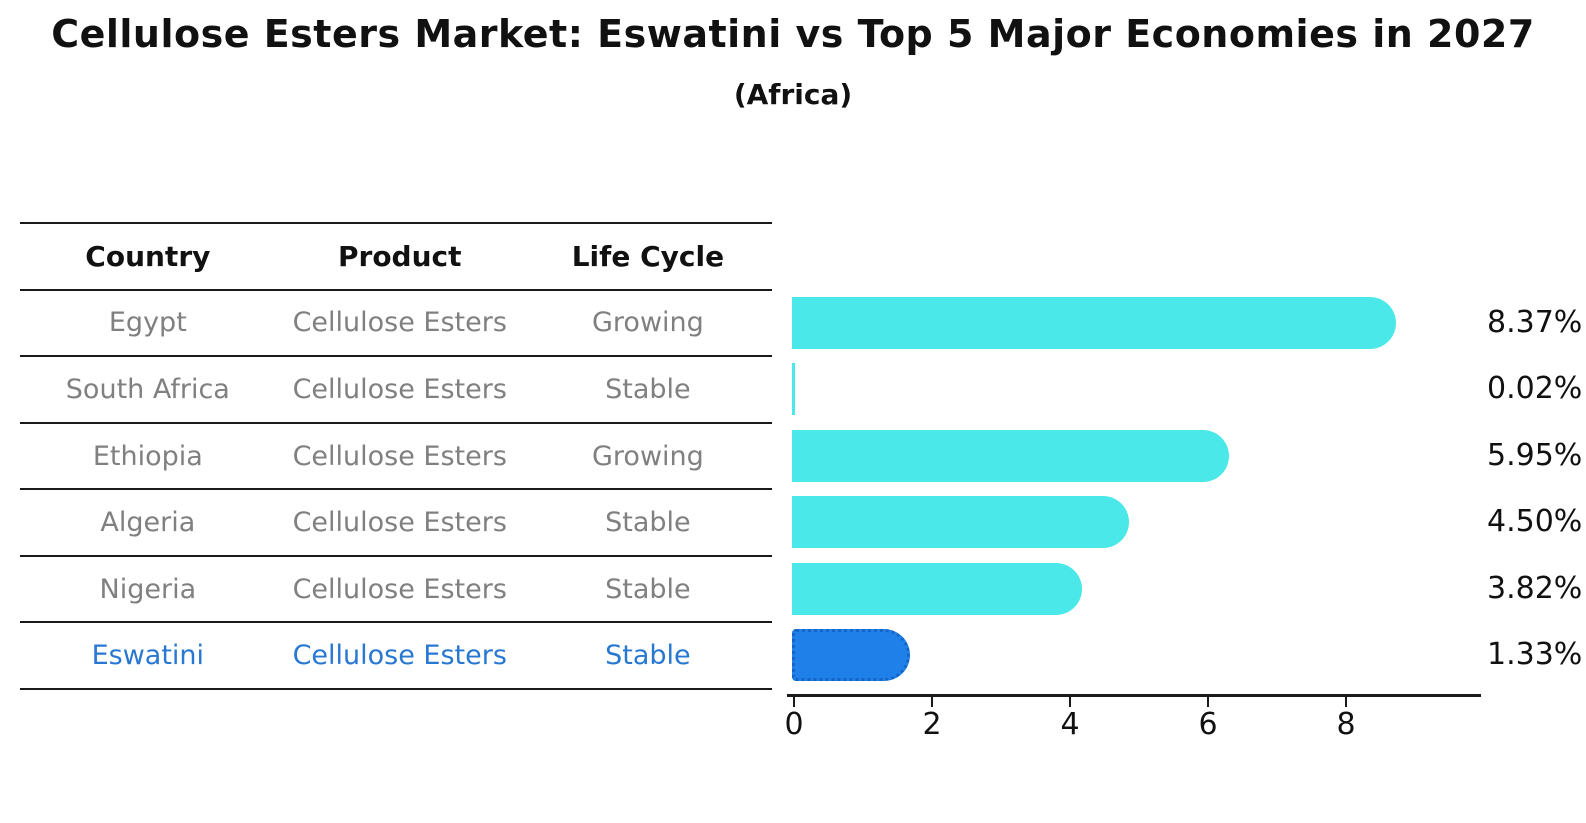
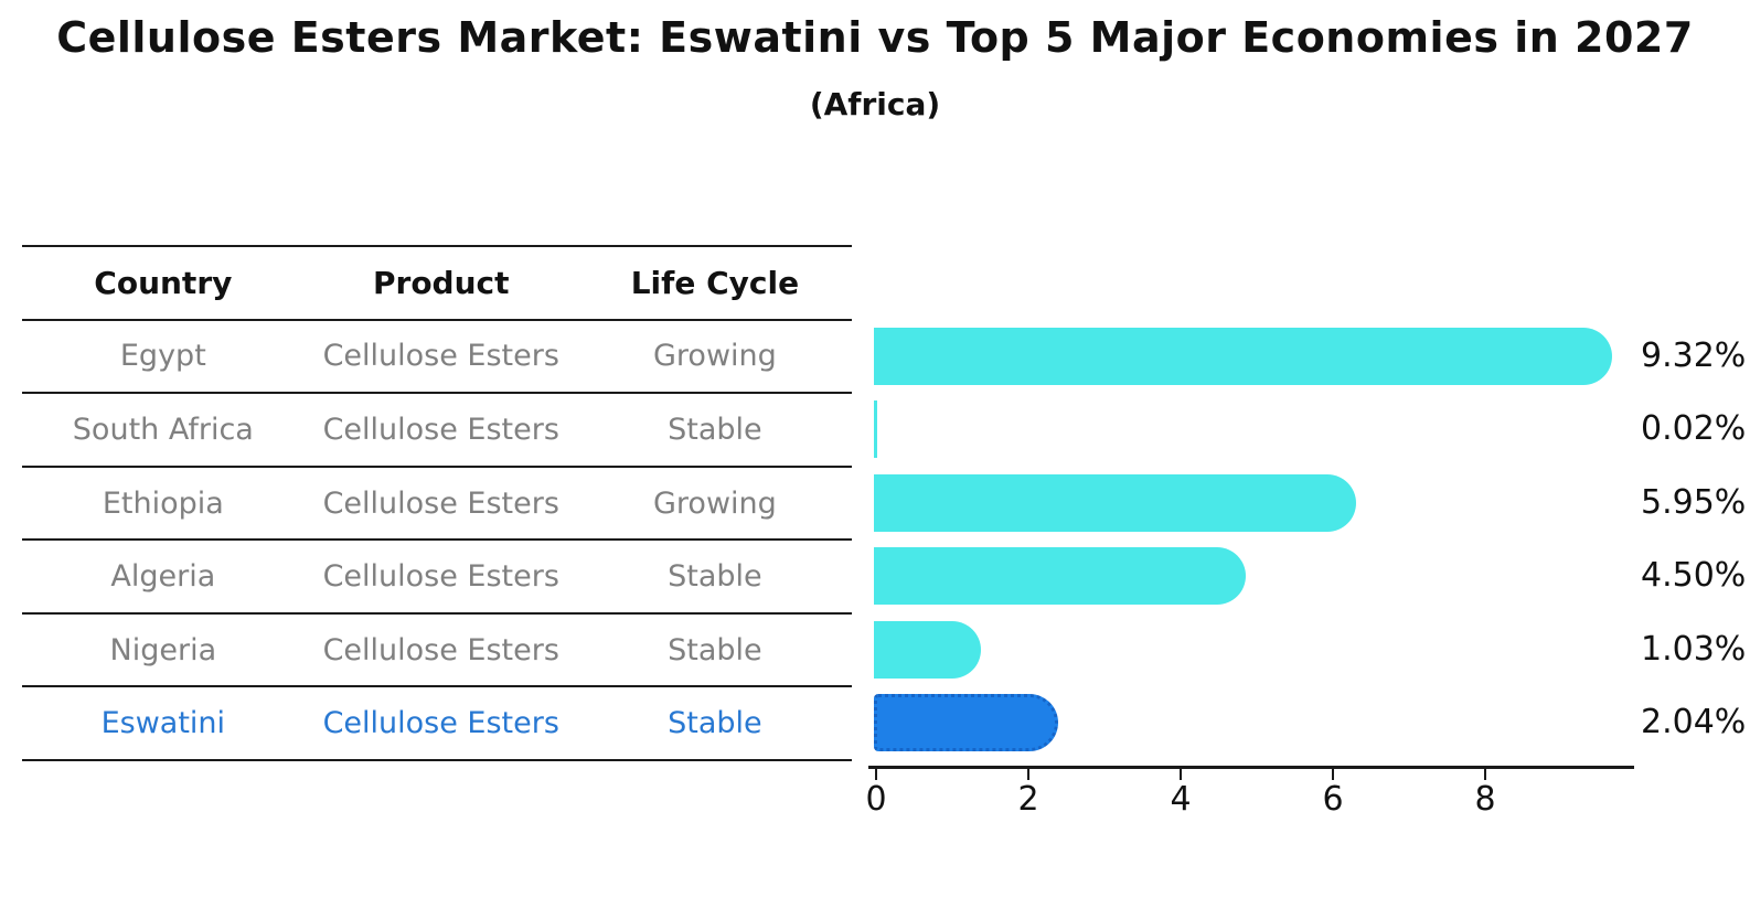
Egypt: 8.37% -> 9.32%
Nigeria: 3.82% -> 1.03%
Eswatini: 1.33% -> 2.04%
